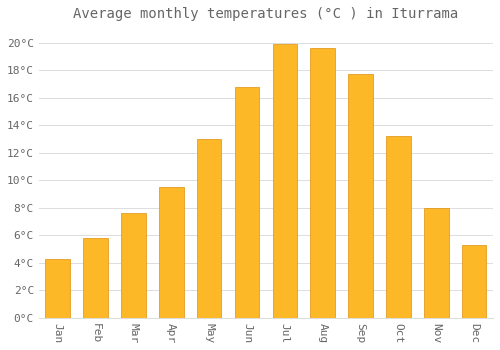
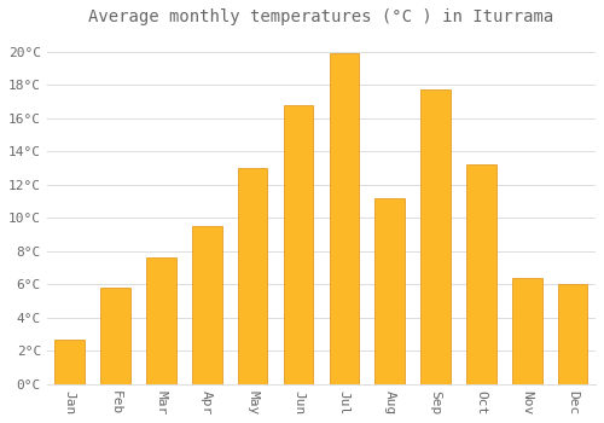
Jan: 4.3°C -> 2.7°C
Aug: 19.6°C -> 11.2°C
Nov: 8.0°C -> 6.4°C
Dec: 5.3°C -> 6.0°C
